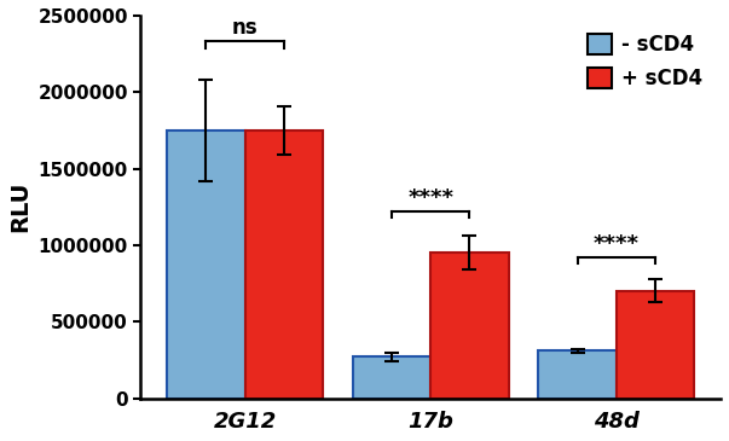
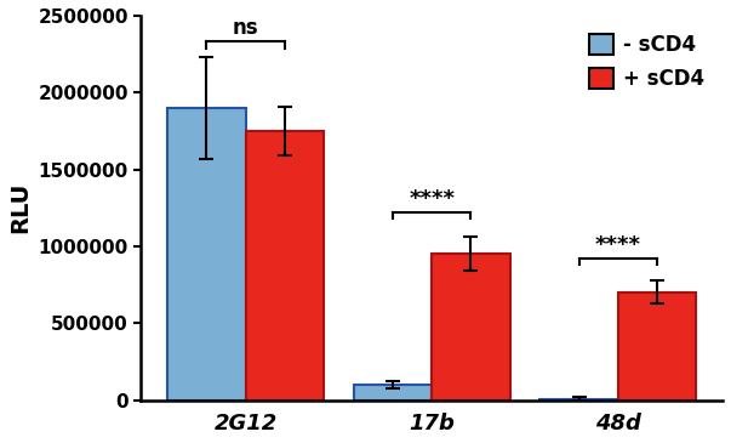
- sCD4/2G12: 1750000 -> 1900000
- sCD4/17b: 270000 -> 100000
- sCD4/48d: 310000 -> 10000
